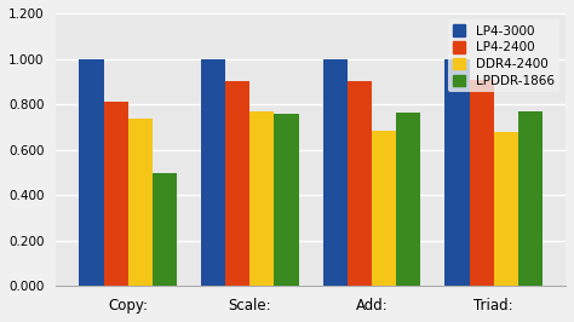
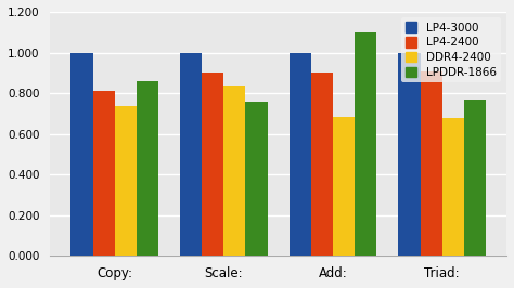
LPDDR-1866/Copy:: 0.49 -> 0.86
DDR4-2400/Scale:: 0.77 -> 0.84
LPDDR-1866/Add:: 0.77 -> 1.10
